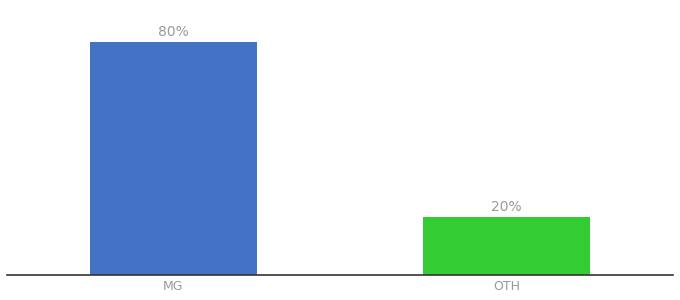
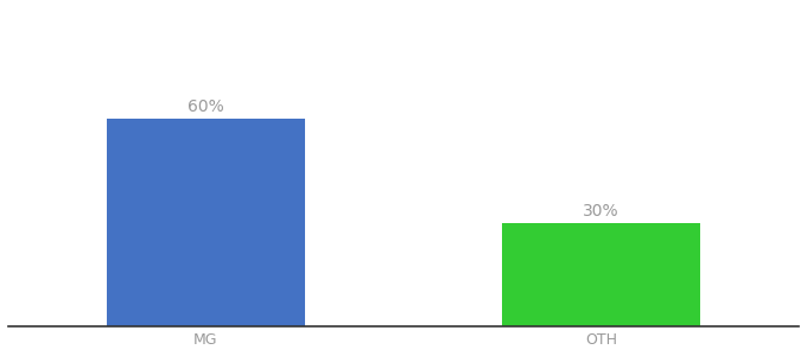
MG: 80% -> 60%
OTH: 20% -> 30%
